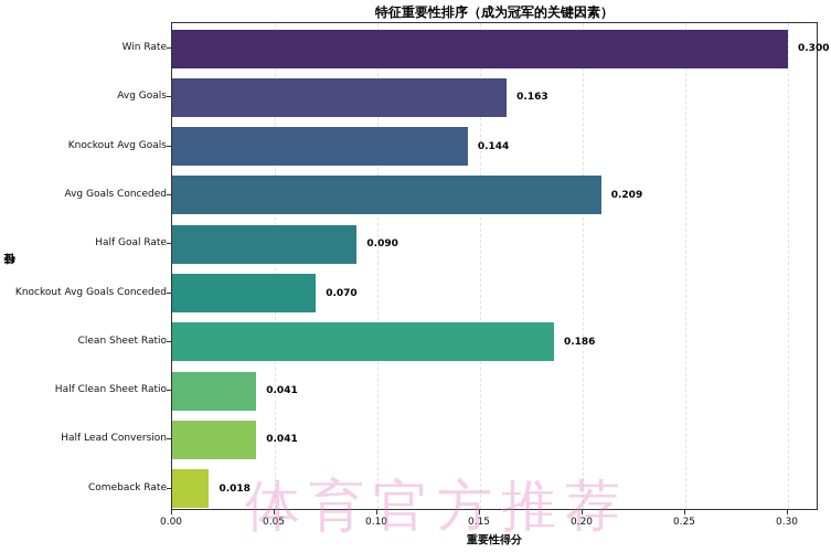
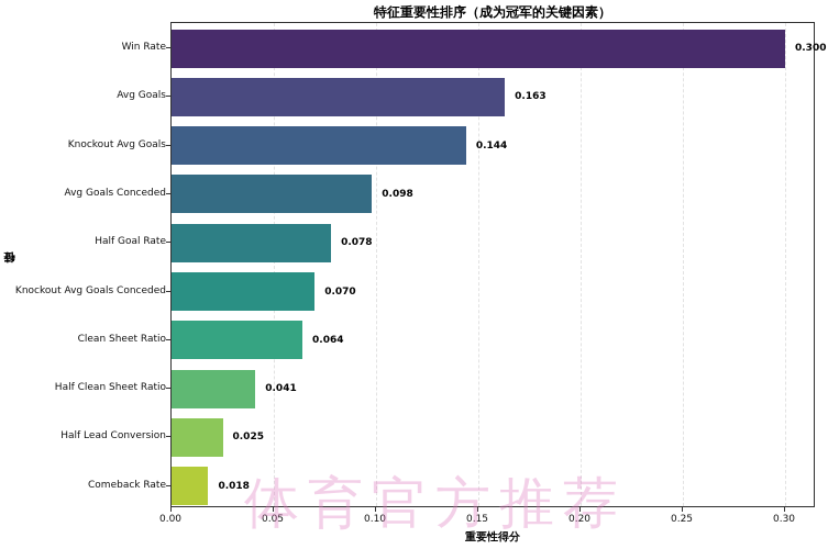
Avg Goals Conceded: 0.209 -> 0.098
Half Goal Rate: 0.090 -> 0.078
Clean Sheet Ratio: 0.186 -> 0.064
Half Lead Conversion: 0.041 -> 0.025
